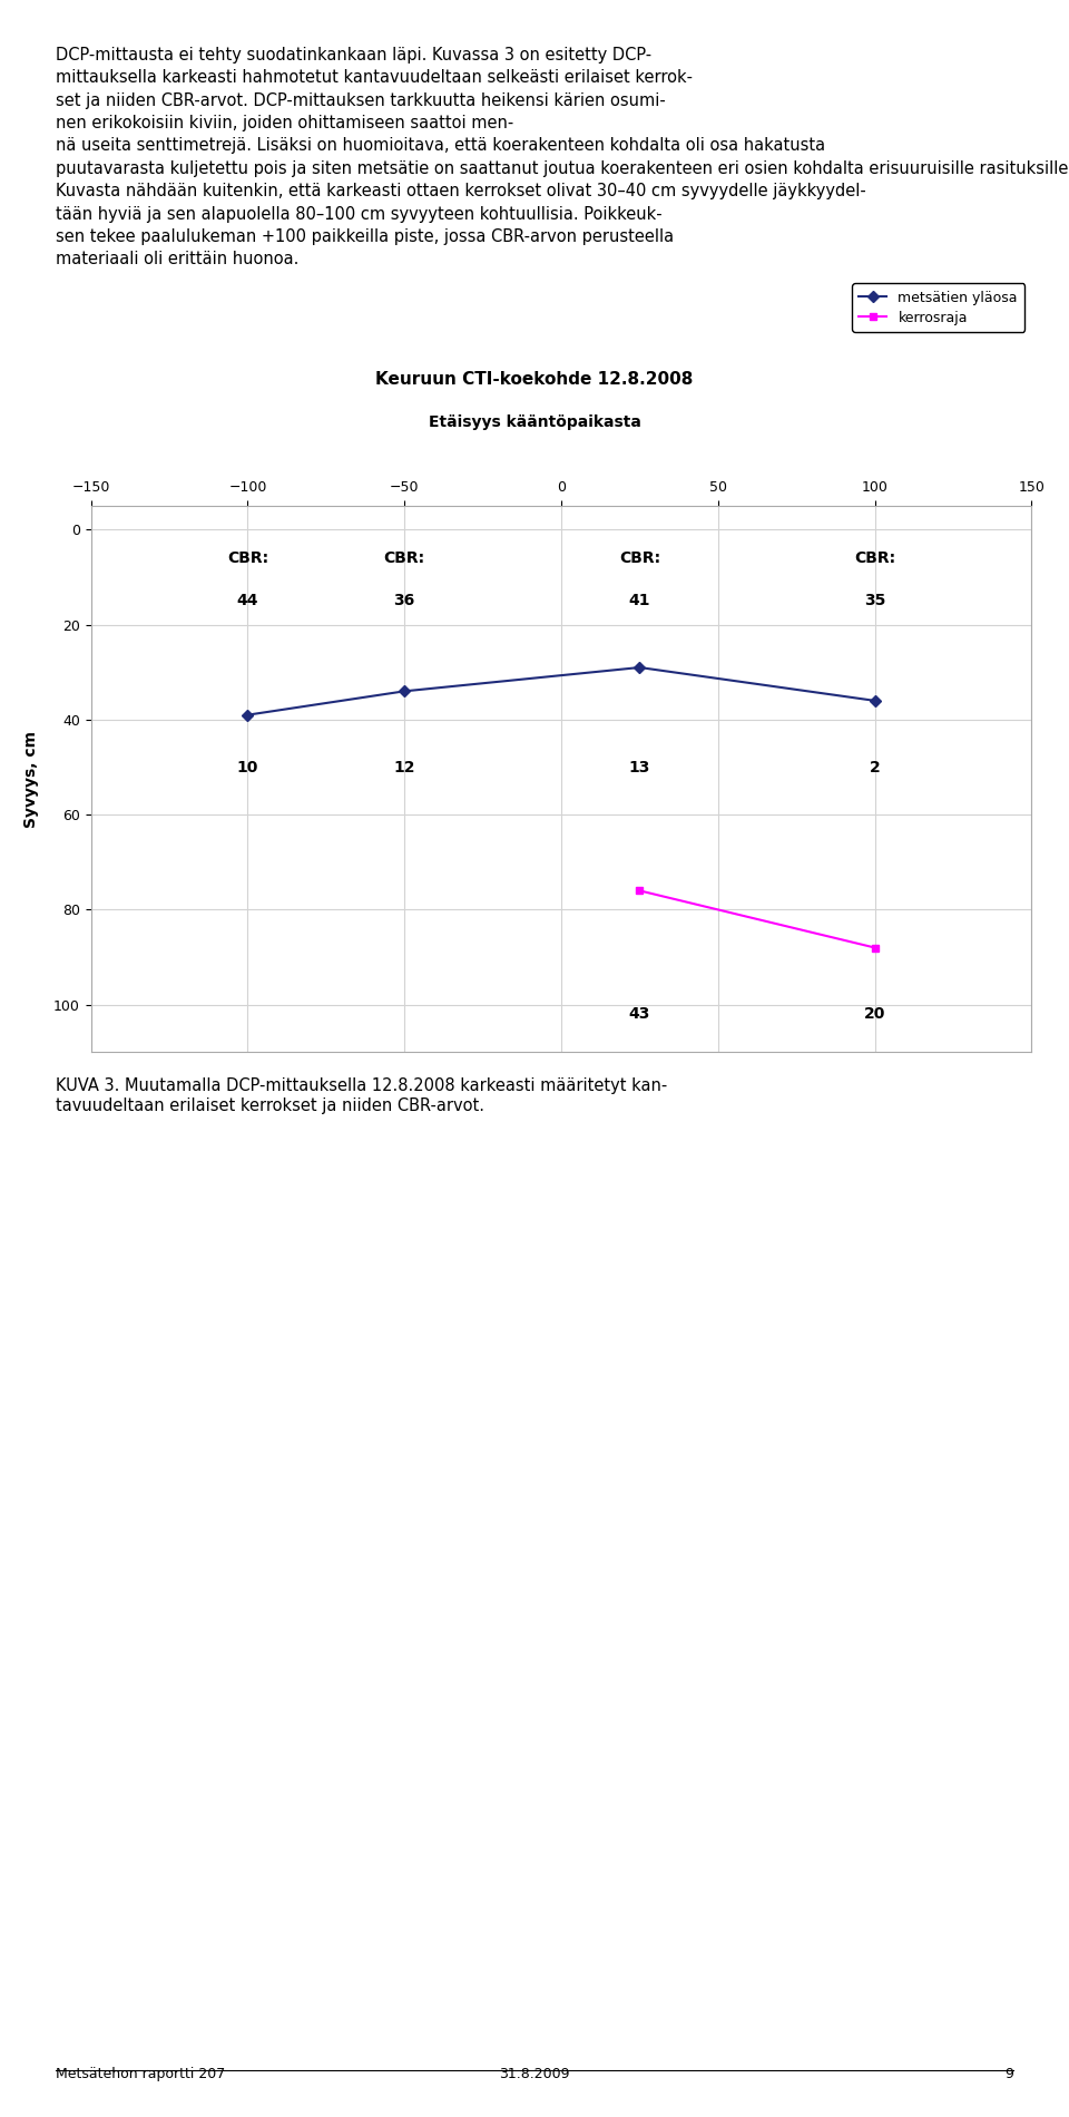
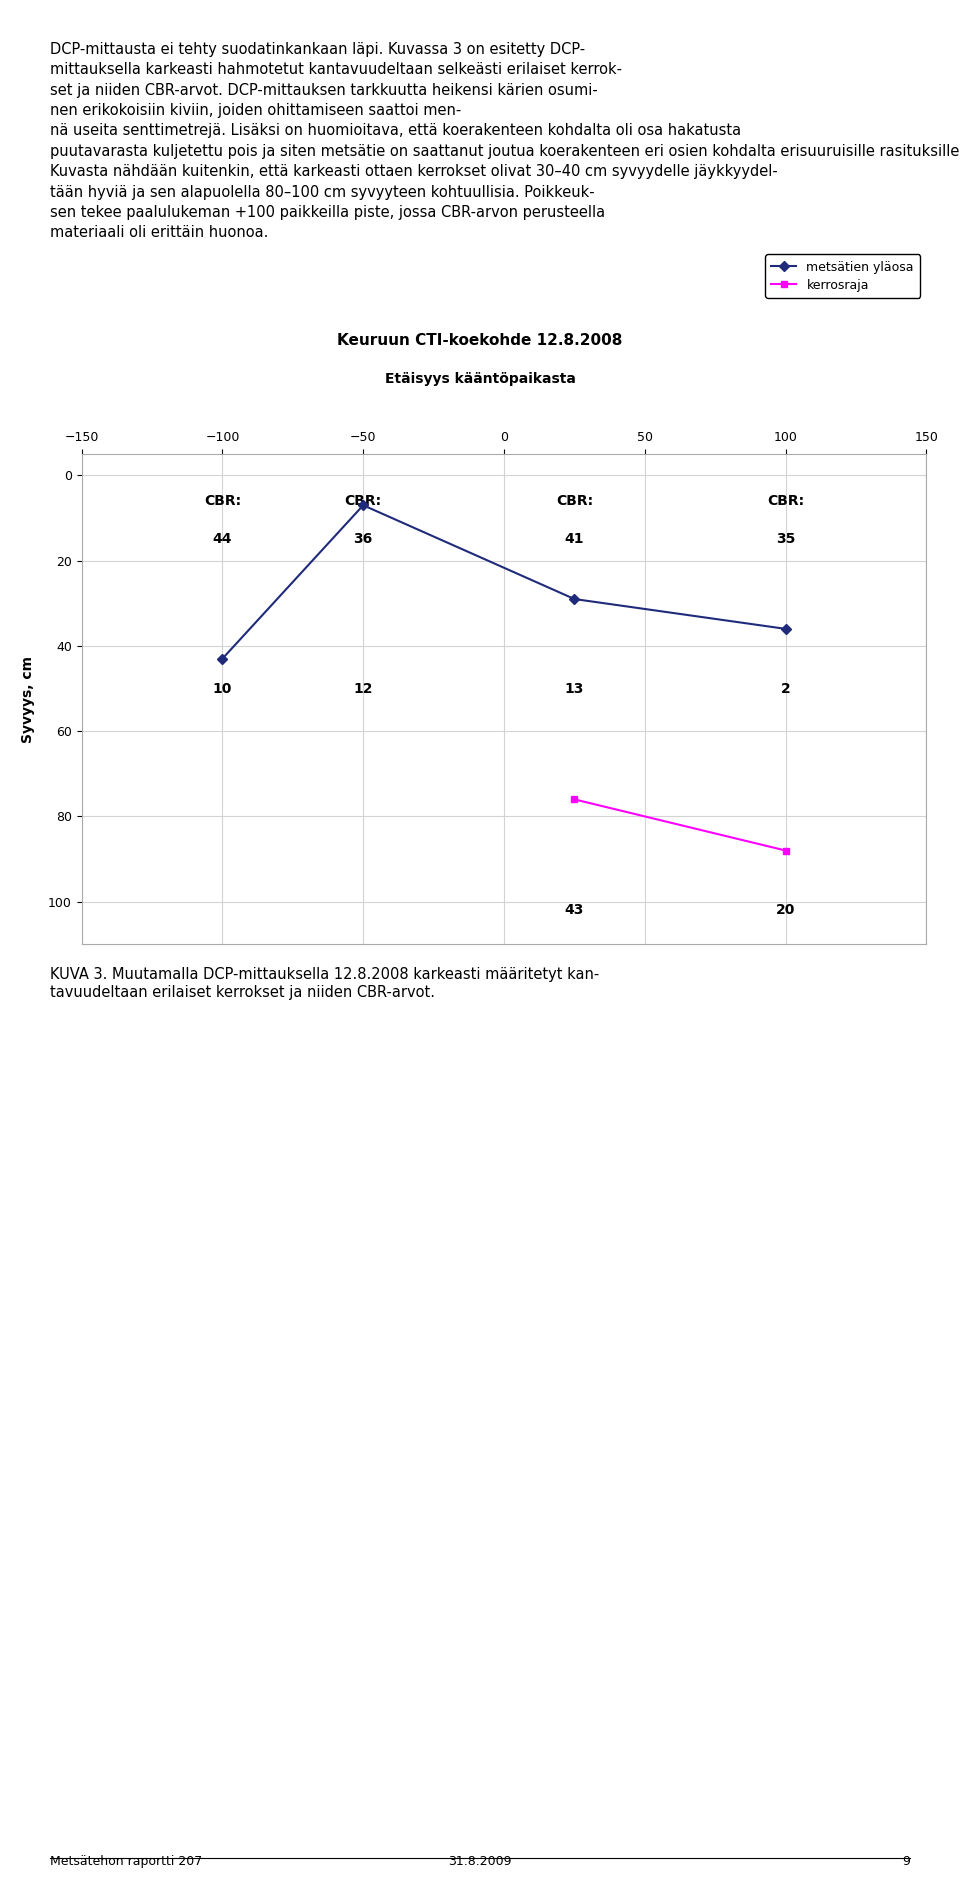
−100: 39 -> 43
−50: 34 -> 7
